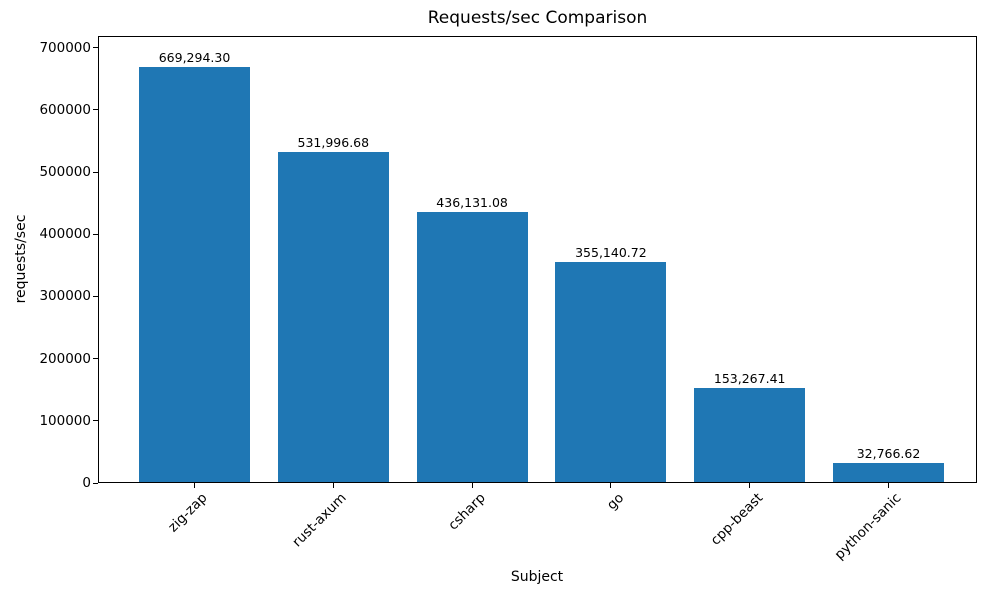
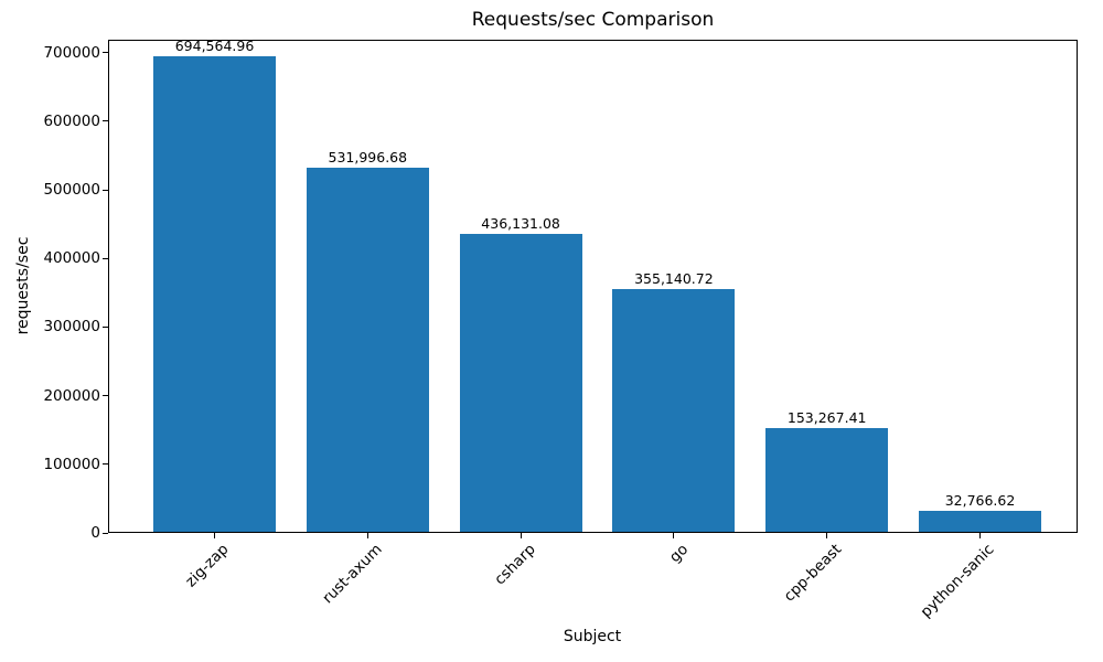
zig-zap: 669,294.30 -> 694,564.96
